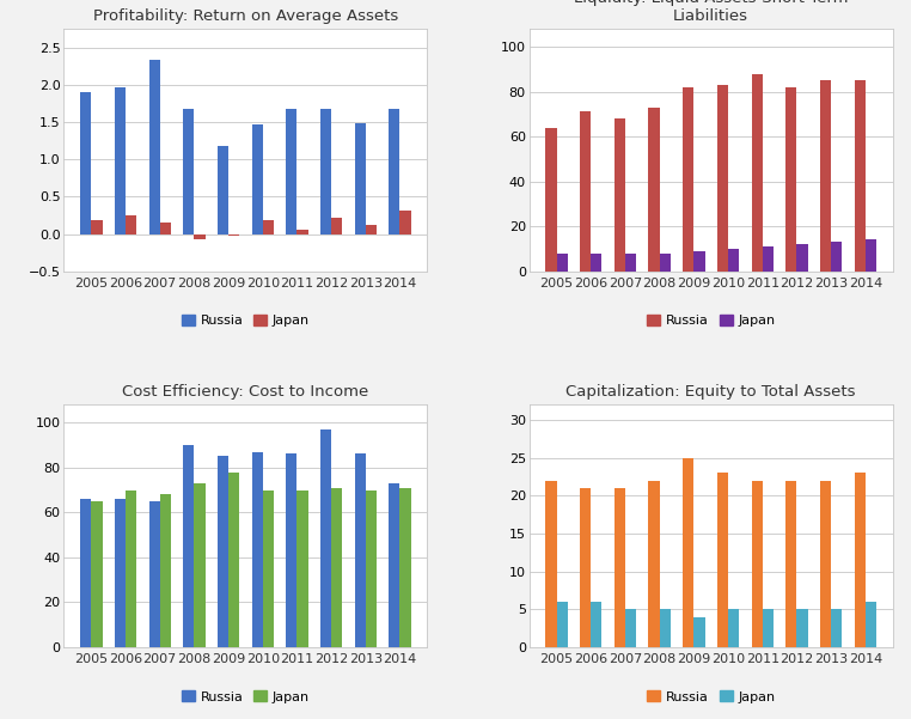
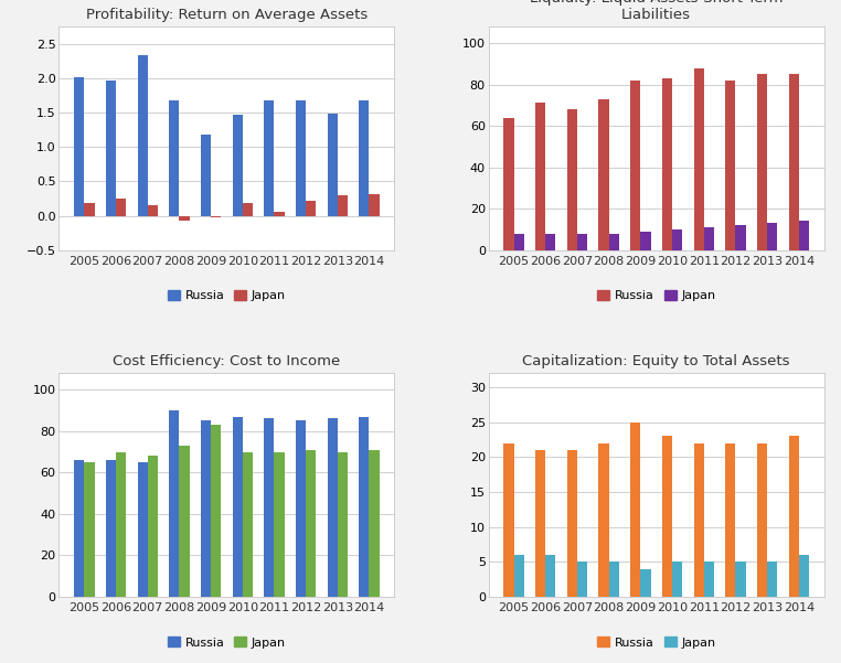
Profitability: Return on Average Assets/Russia/2005: 1.90 -> 2.02
Profitability: Return on Average Assets/Japan/2013: 0.12 -> 0.29
Cost Efficiency: Cost to Income/Japan/2009: 78 -> 83
Cost Efficiency: Cost to Income/Russia/2012: 97 -> 85
Cost Efficiency: Cost to Income/Russia/2014: 73 -> 87
